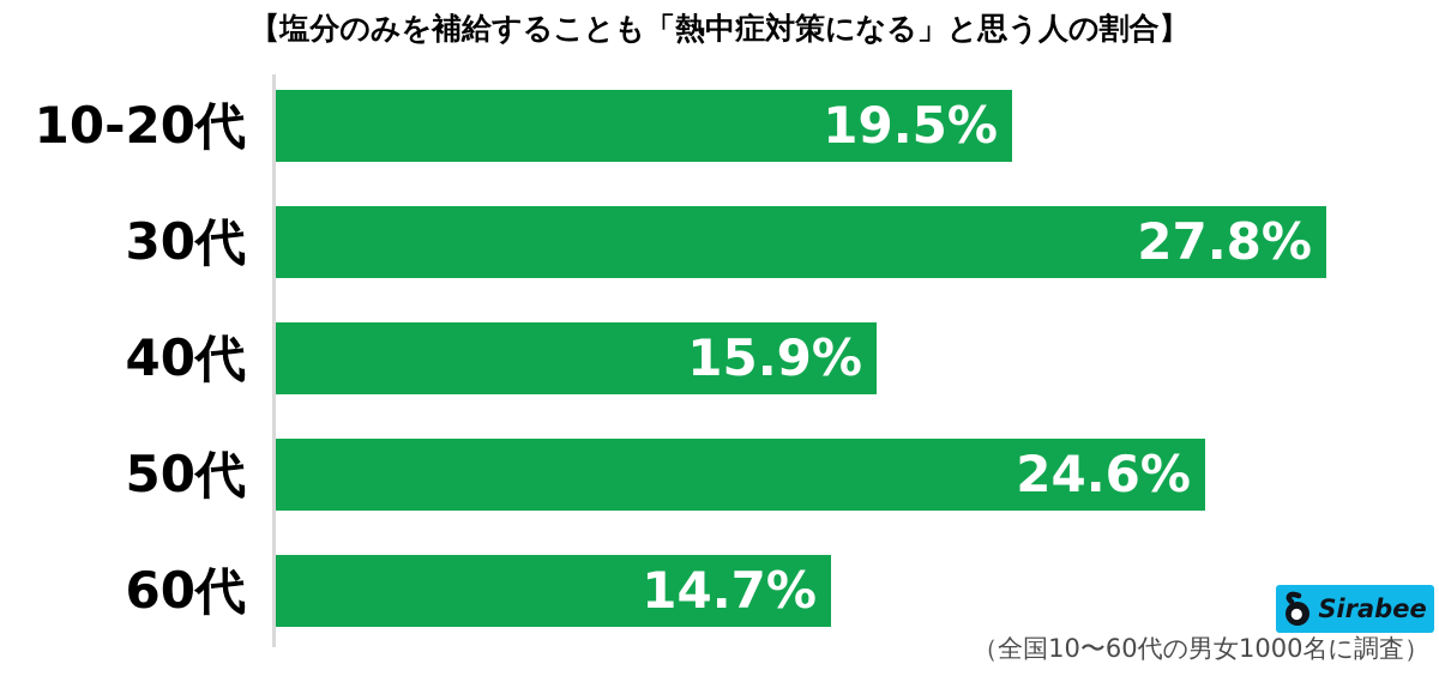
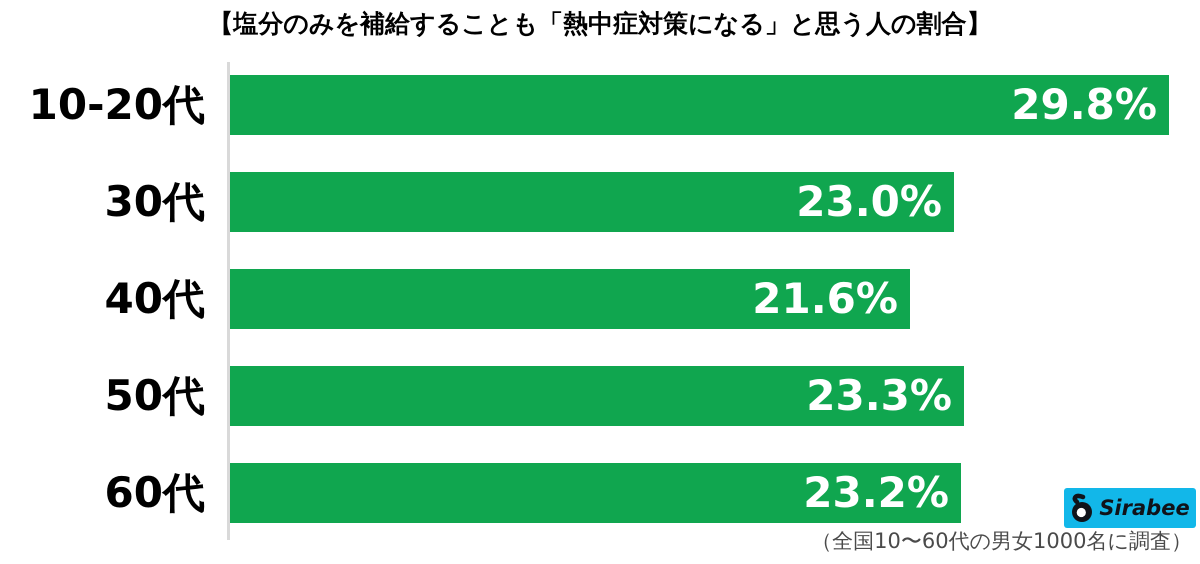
10-20代: 19.5% -> 29.8%
30代: 27.8% -> 23.0%
40代: 15.9% -> 21.6%
50代: 24.6% -> 23.3%
60代: 14.7% -> 23.2%
